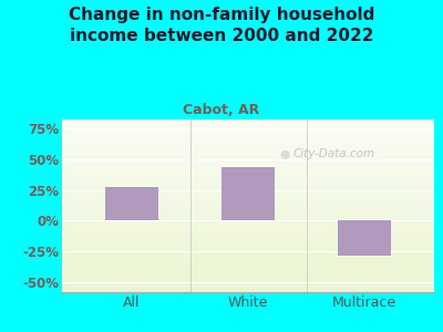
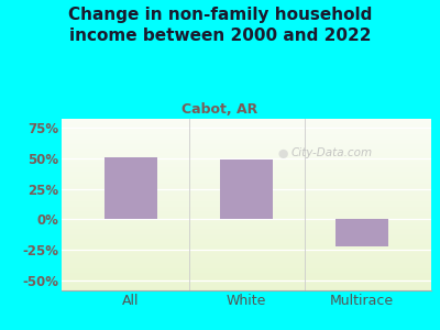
All: 27% -> 51%
White: 43% -> 49%
Multirace: -28% -> -22%
